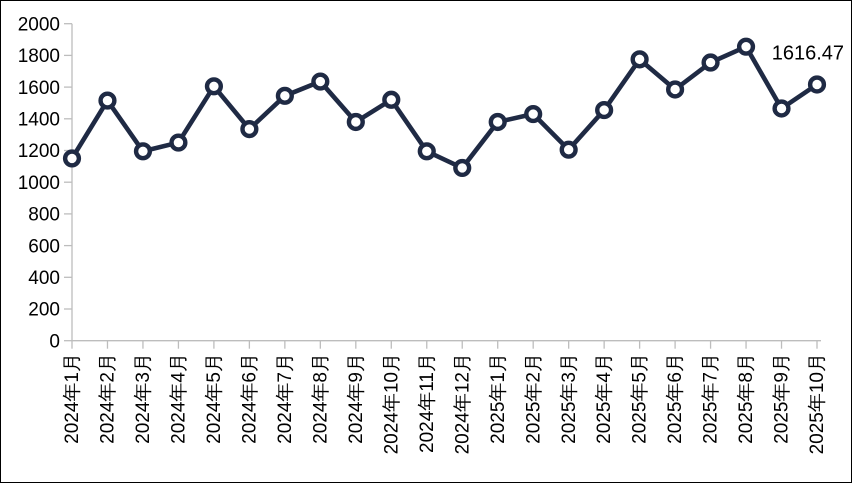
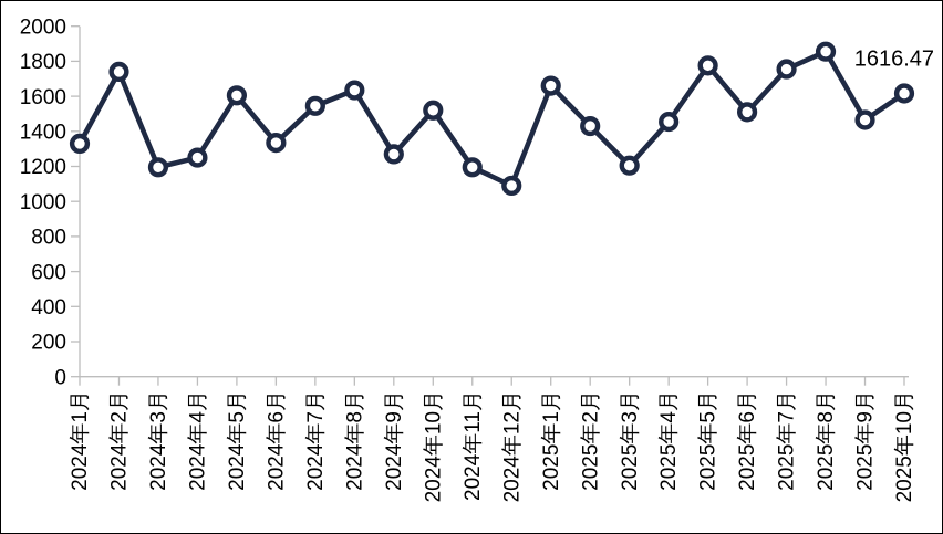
2024年1月: 1150 -> 1330
2024年2月: 1520 -> 1740
2024年9月: 1380 -> 1270
2025年1月: 1380 -> 1660
2025年6月: 1580 -> 1510
